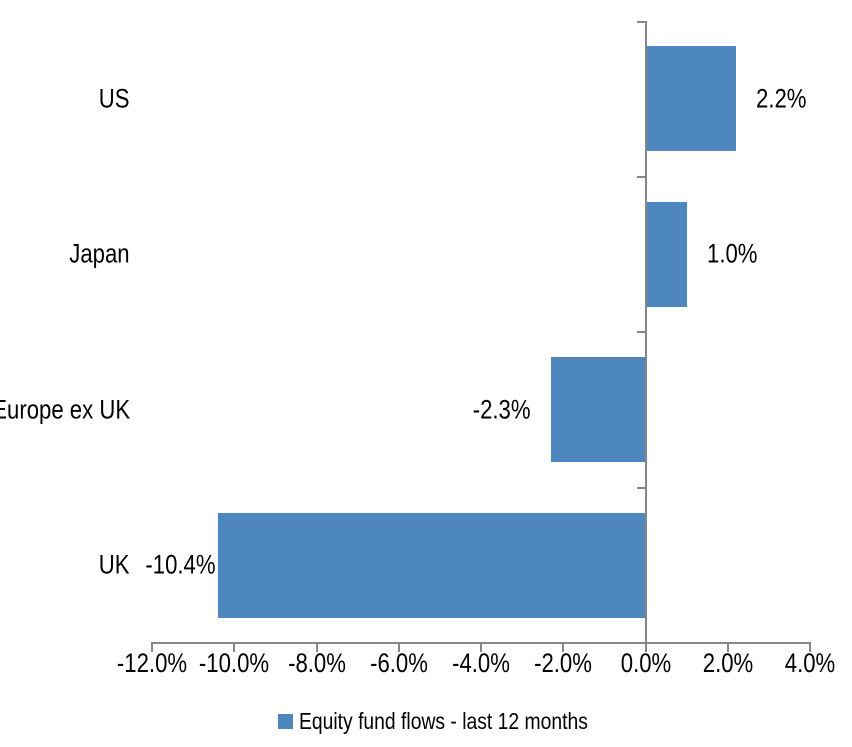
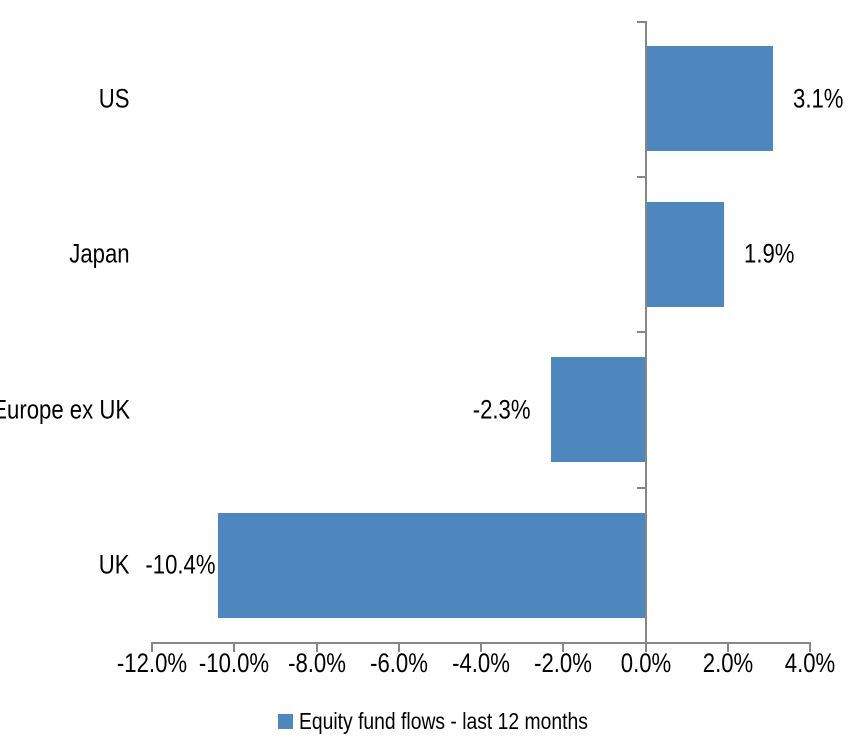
US: 2.2% -> 3.1%
Japan: 1.0% -> 1.9%
